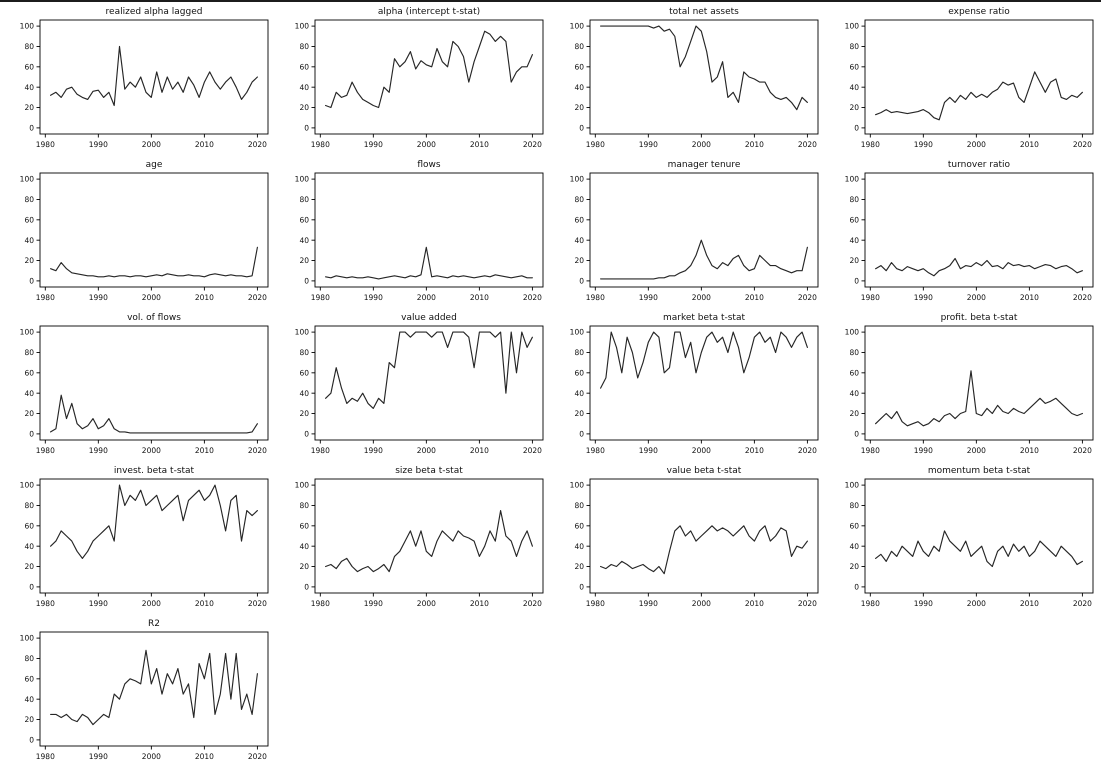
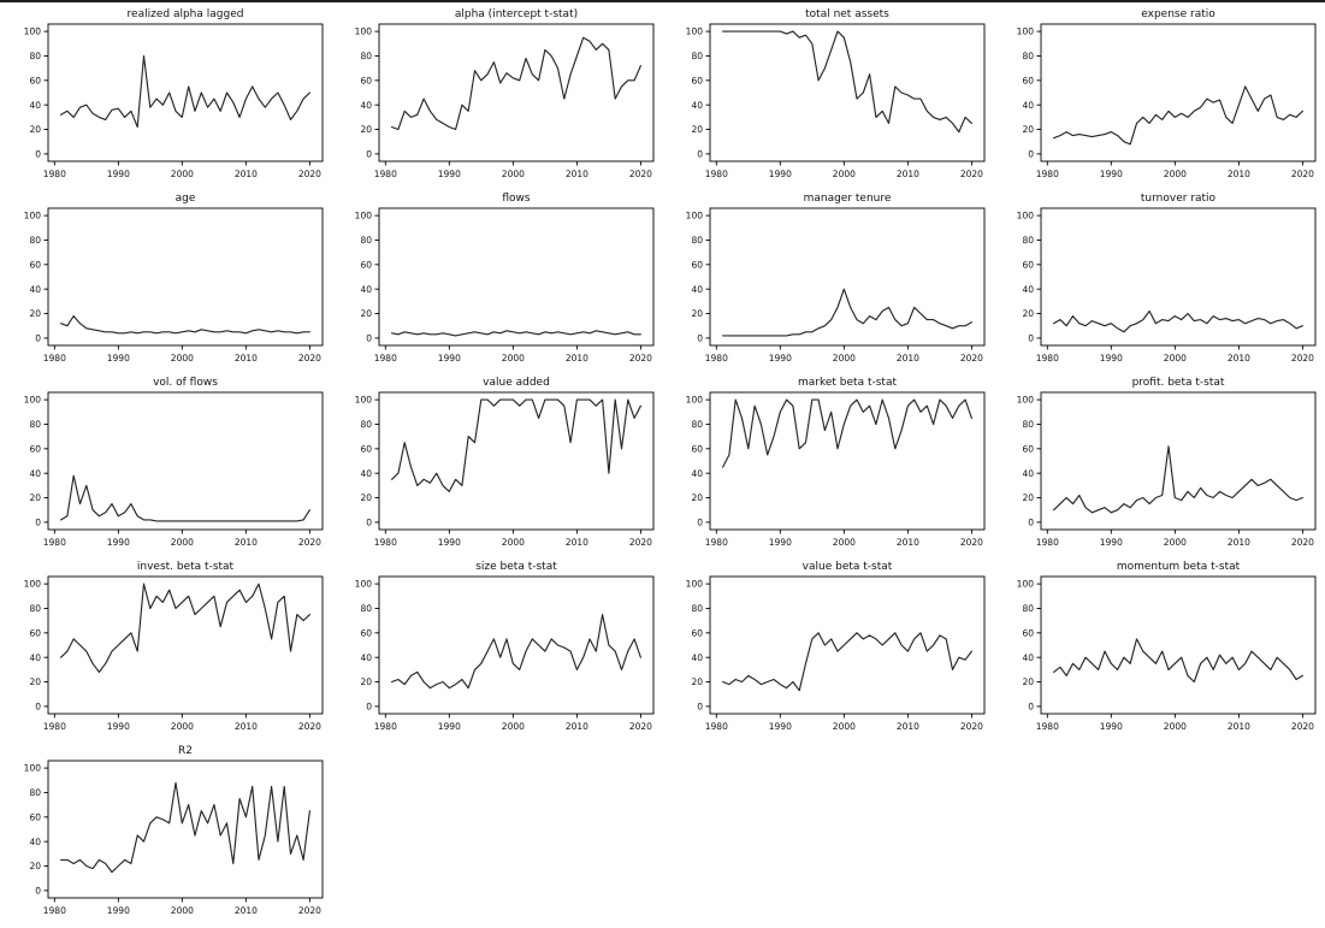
flows/2000: 33 -> 5
age/2020: 33 -> 5
manager tenure/2020: 33 -> 13
